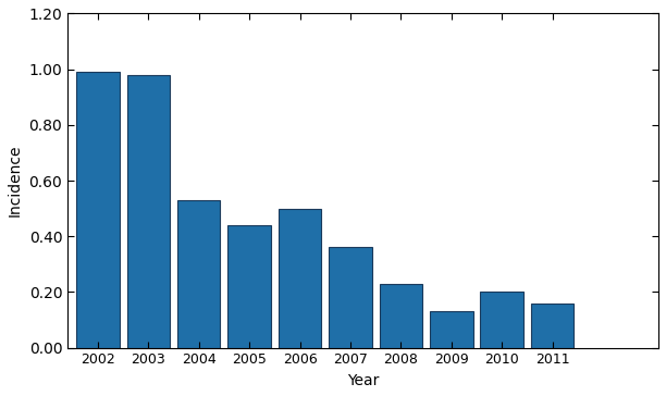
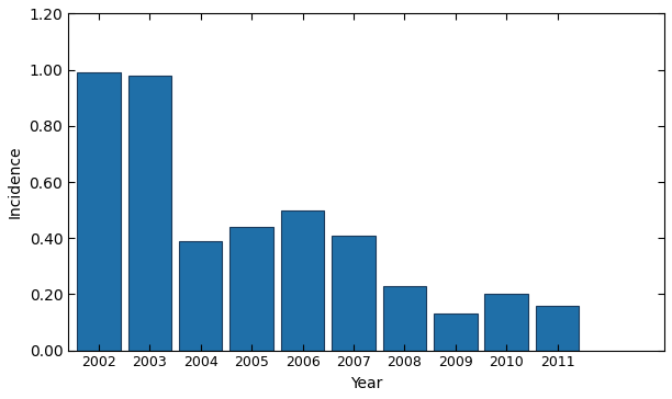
2004: 0.53 -> 0.39
2007: 0.36 -> 0.41
